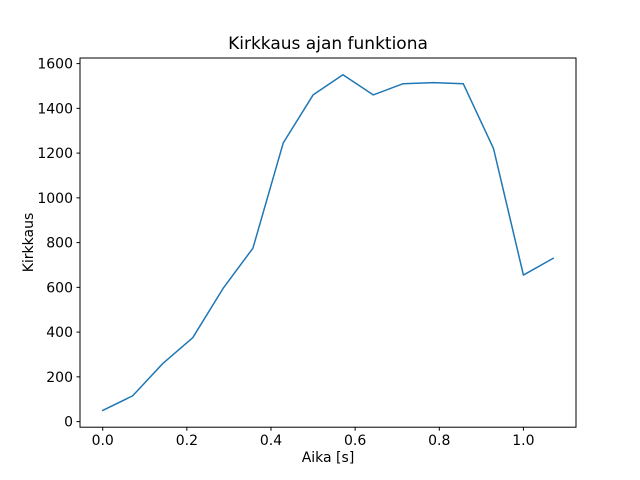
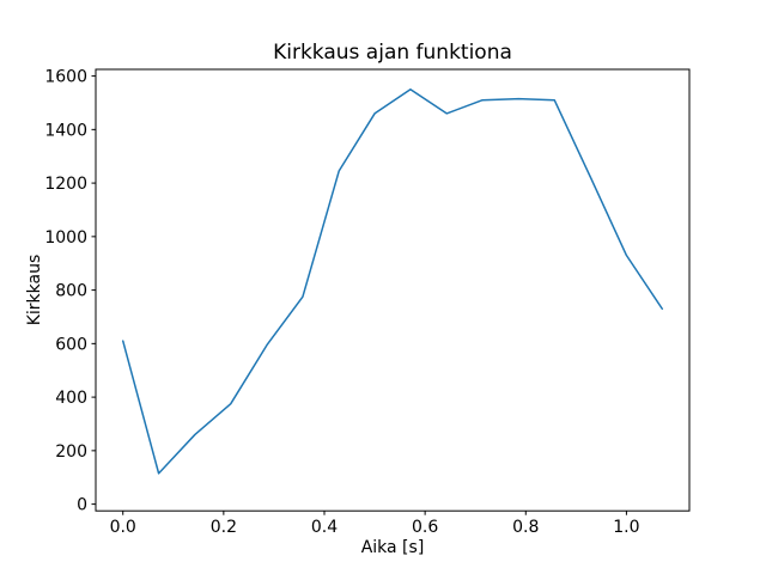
0.0: 50 -> 610
1.0: 660 -> 930
